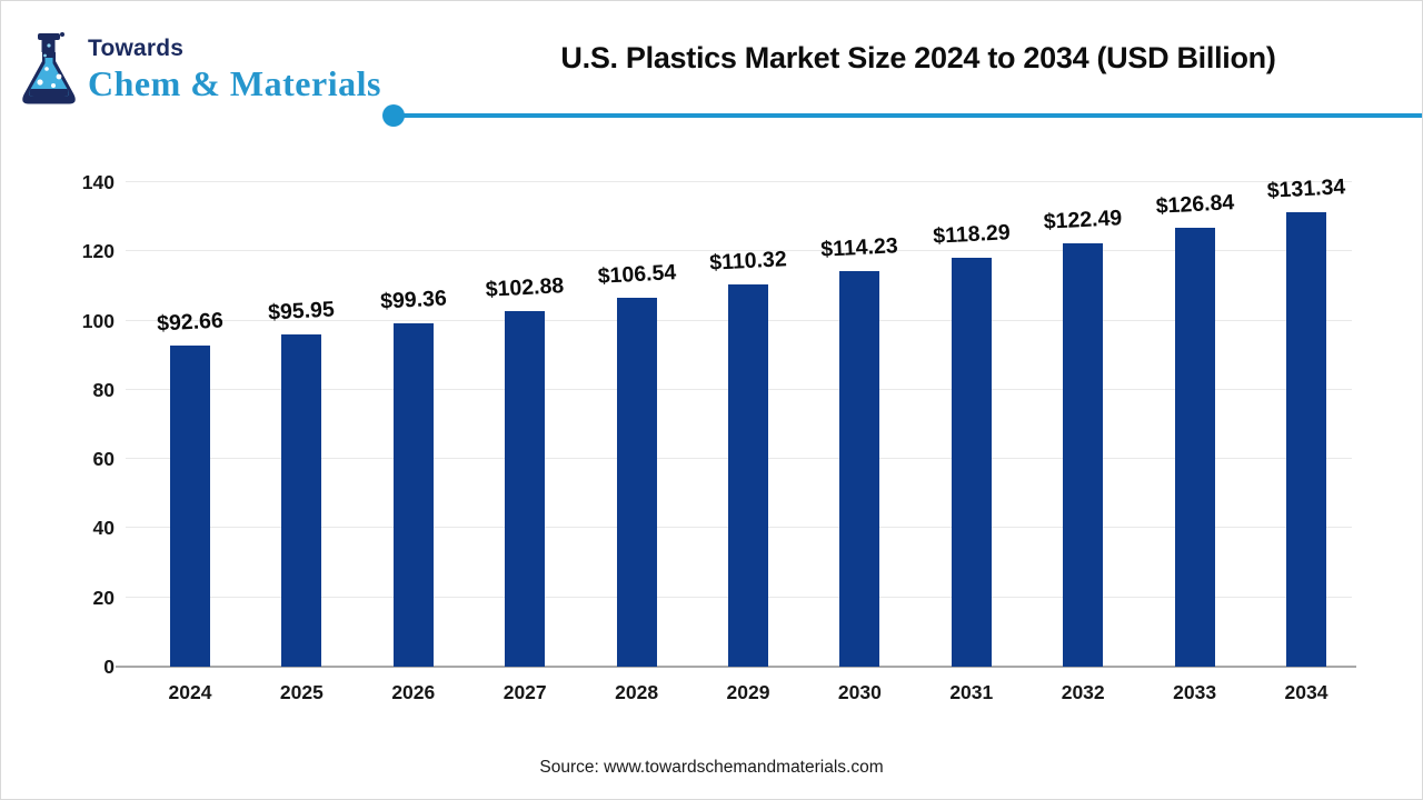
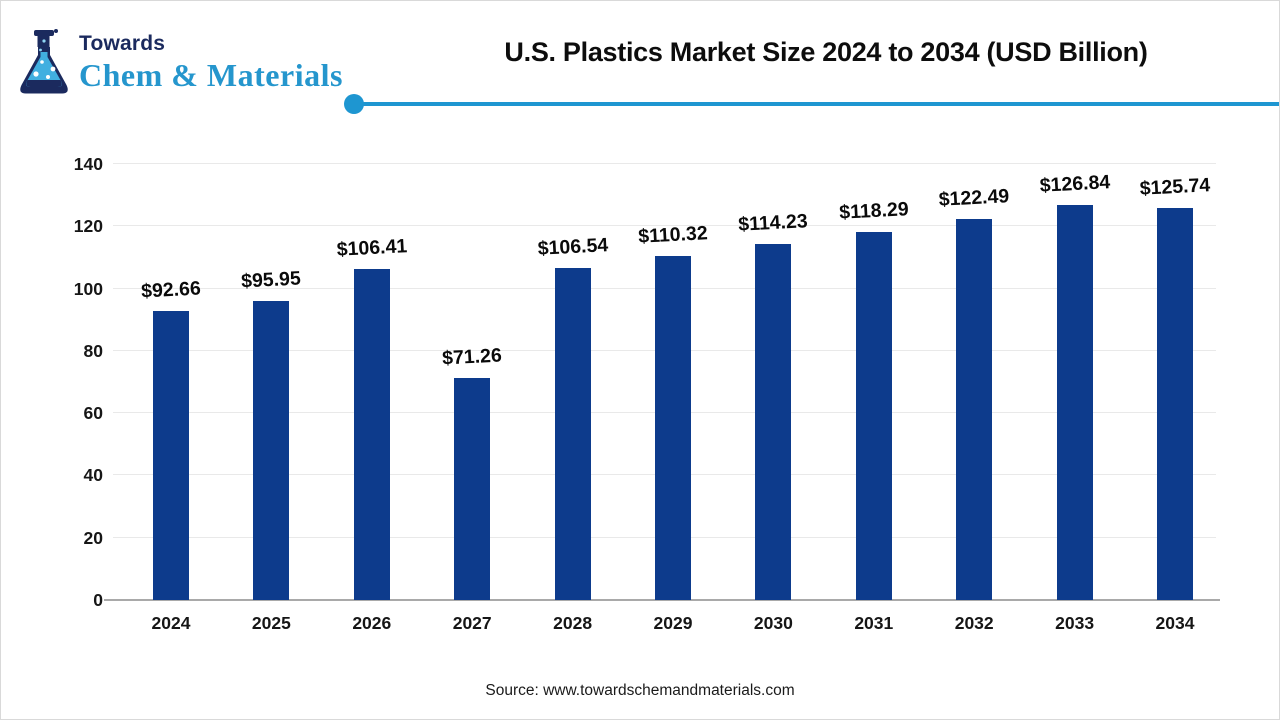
2026: $99.36 -> $106.41
2027: $102.88 -> $71.26
2034: $131.34 -> $125.74
